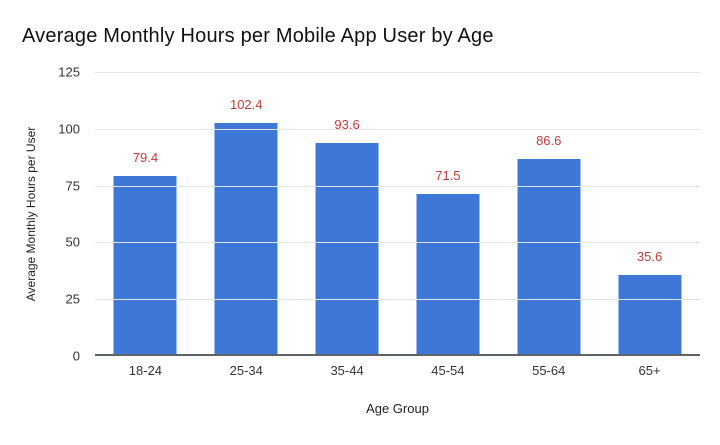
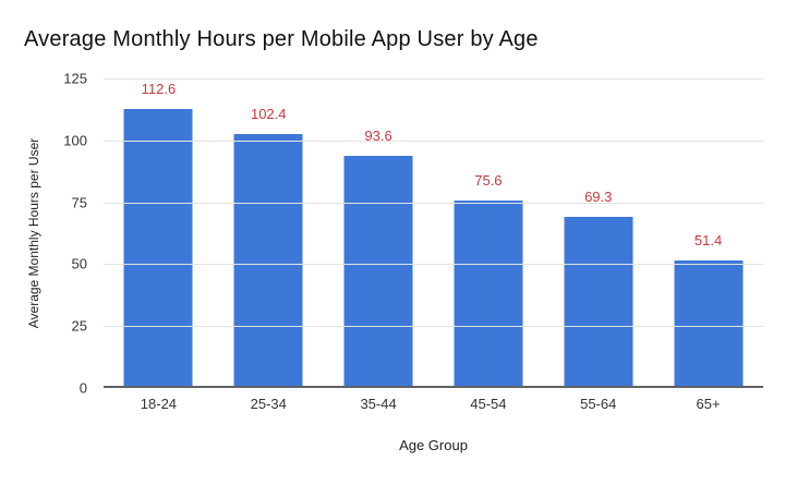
18-24: 79.4 -> 112.6
45-54: 71.5 -> 75.6
55-64: 86.6 -> 69.3
65+: 35.6 -> 51.4
